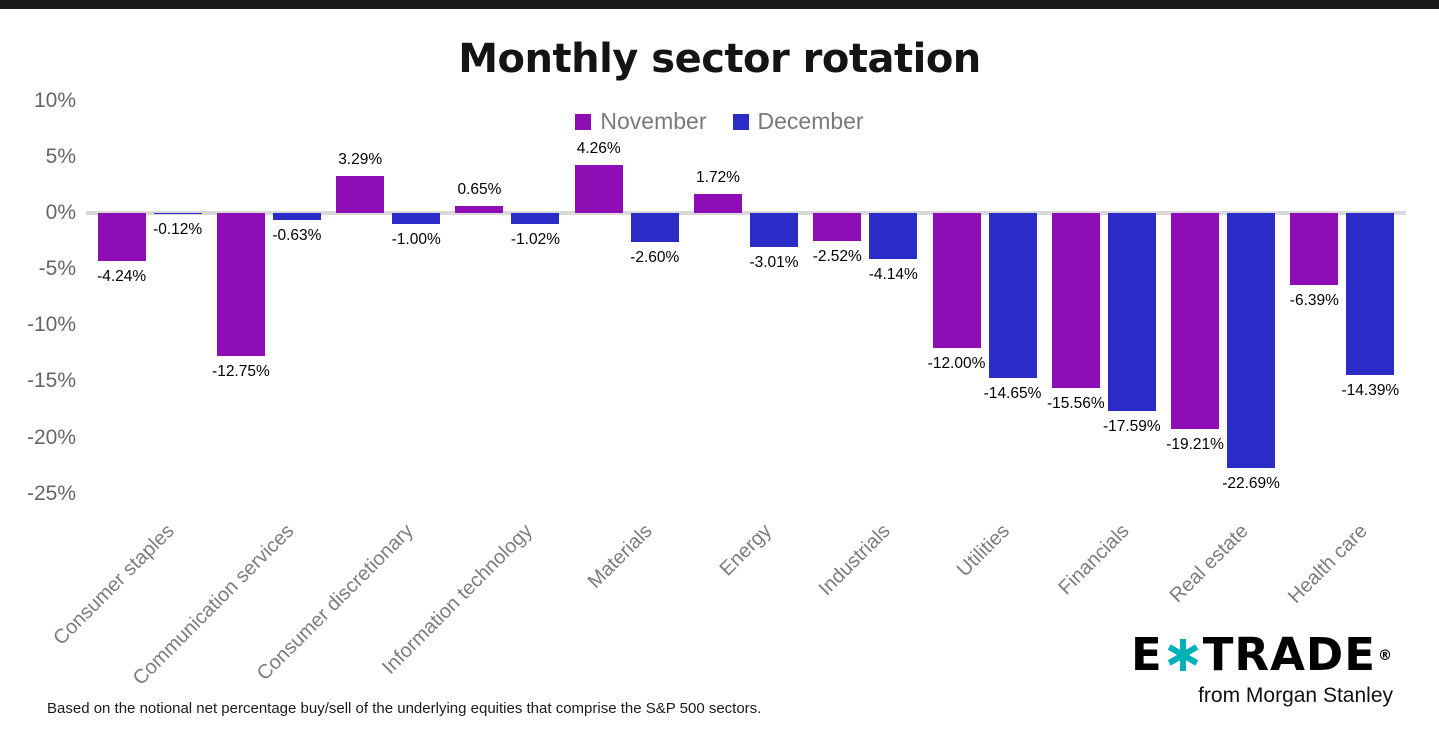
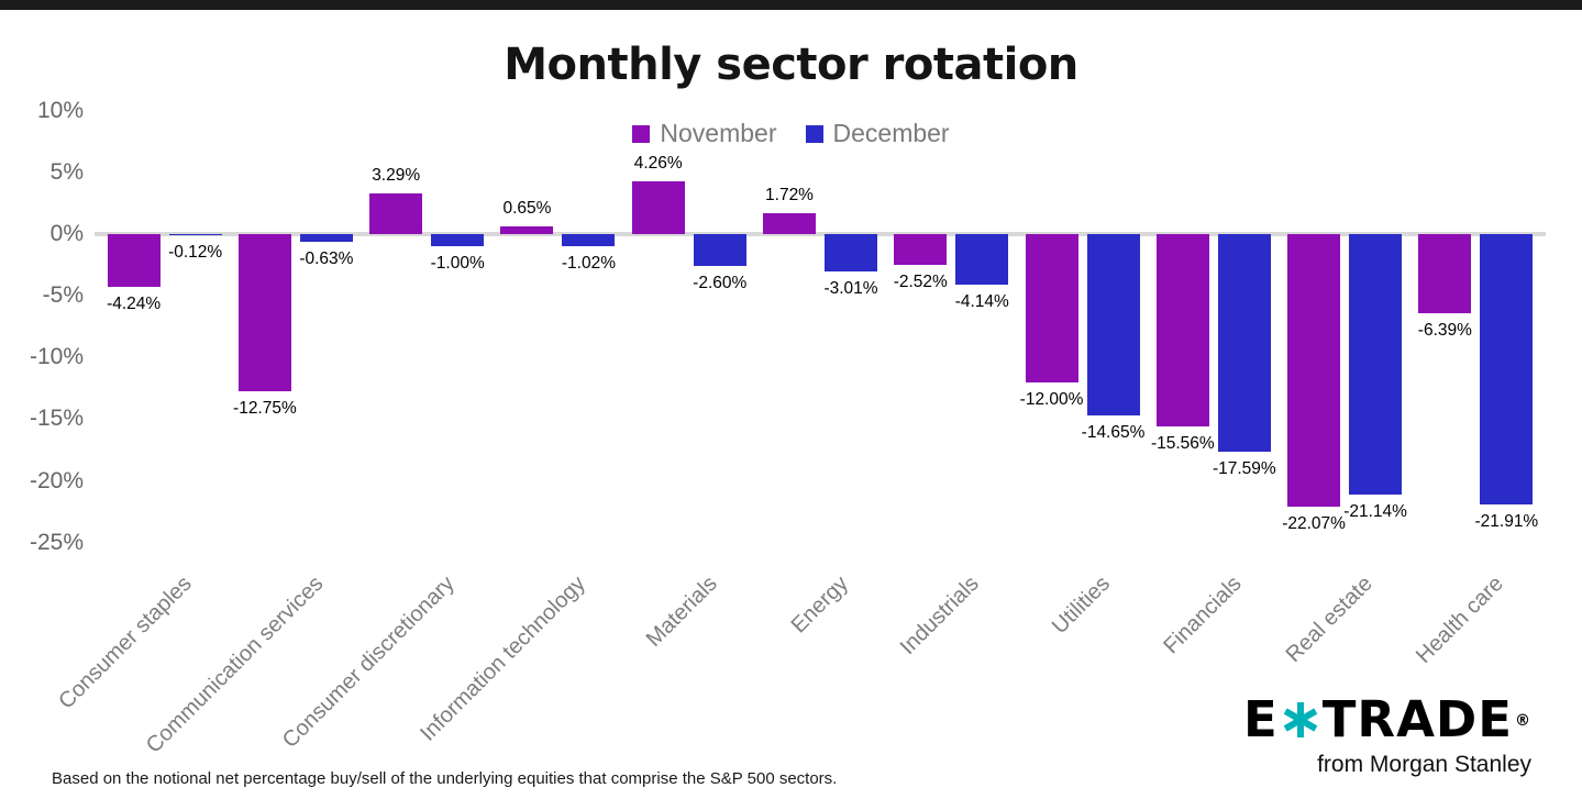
November/Real estate: -19.21% -> -22.07%
December/Real estate: -22.69% -> -21.14%
December/Health care: -14.39% -> -21.91%
